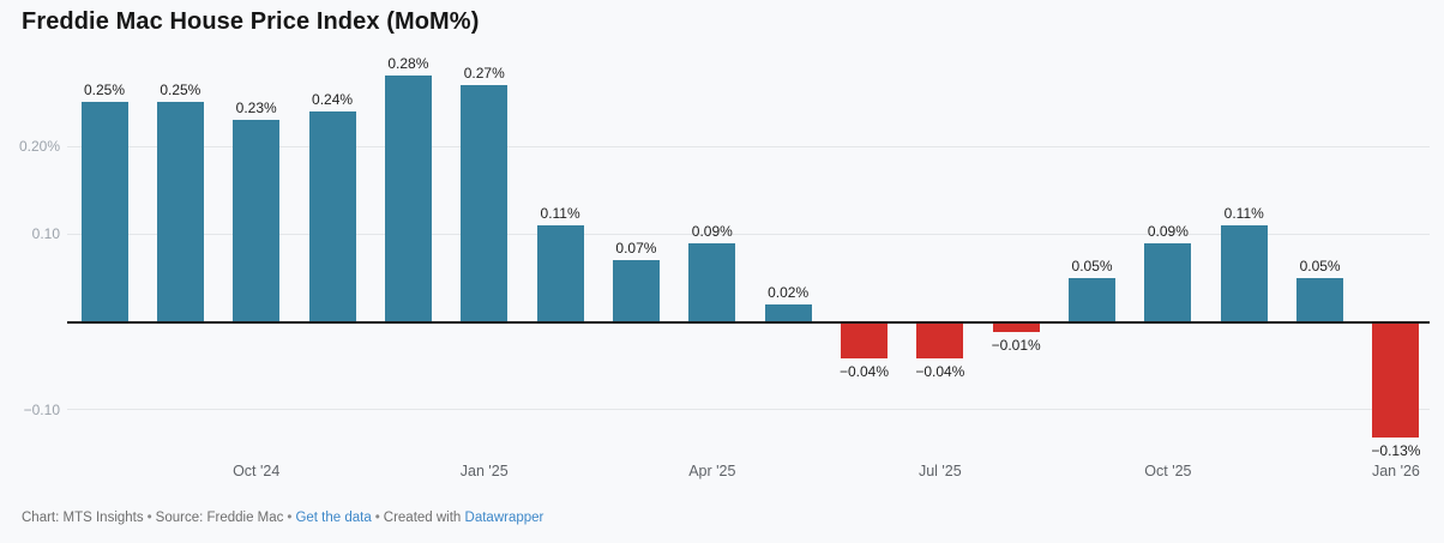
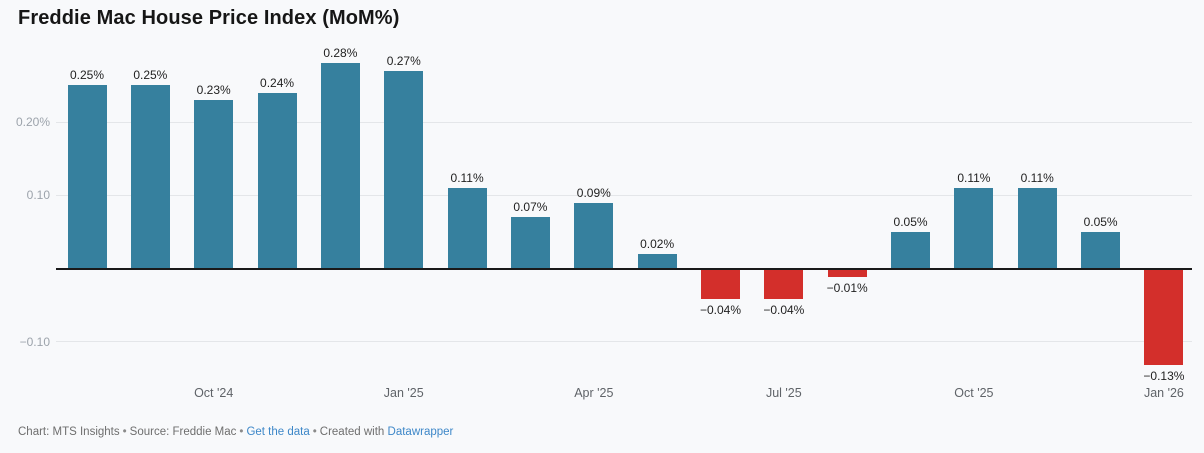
Oct '25: 0.09% -> 0.11%
